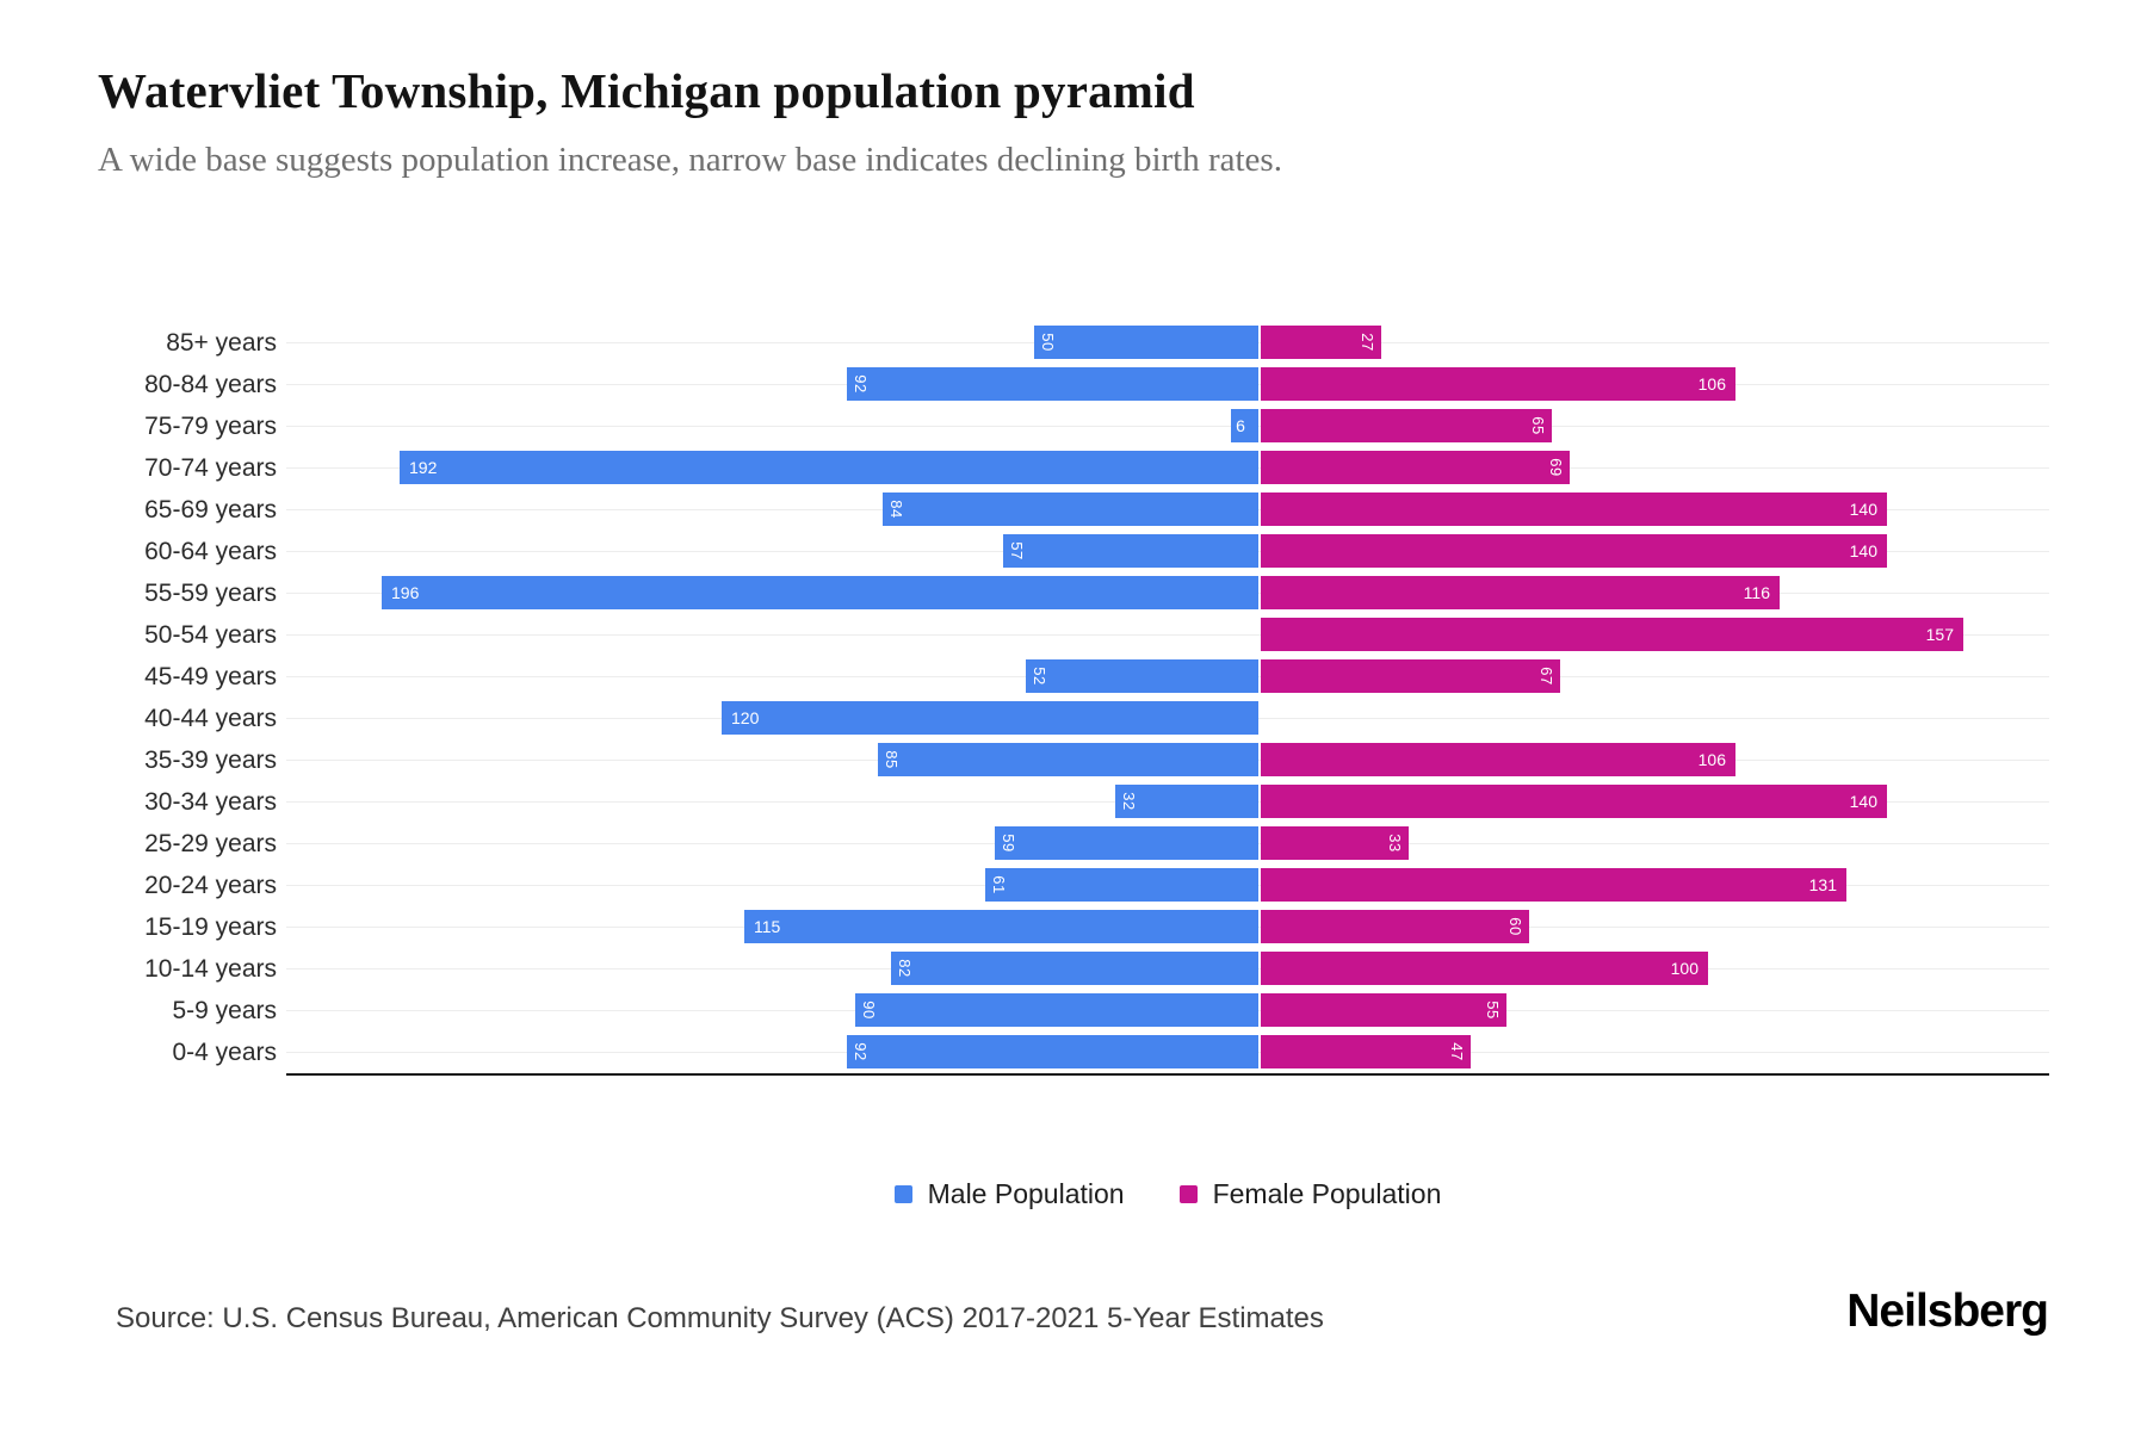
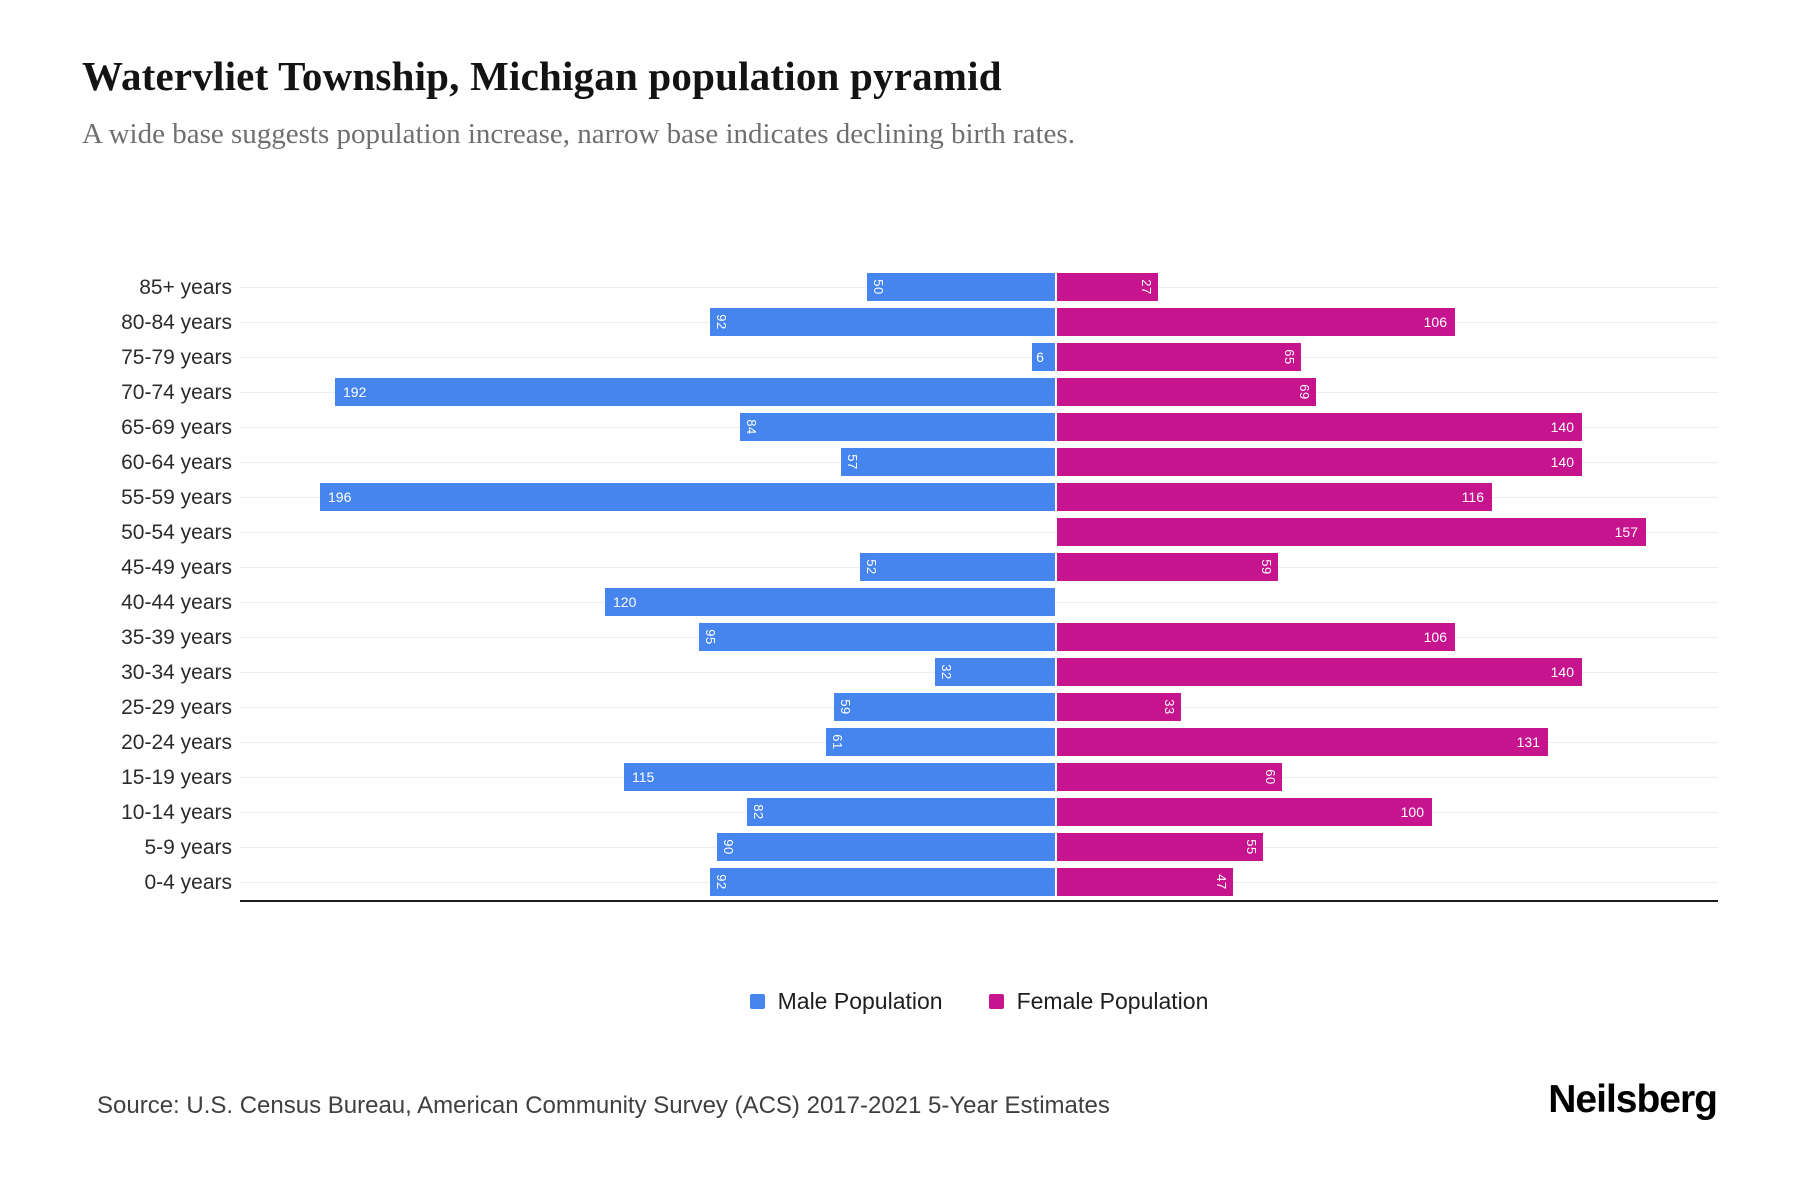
Female Population/45-49 years: 67 -> 59
Male Population/35-39 years: 85 -> 95
